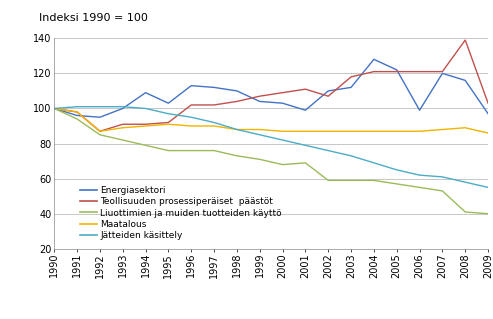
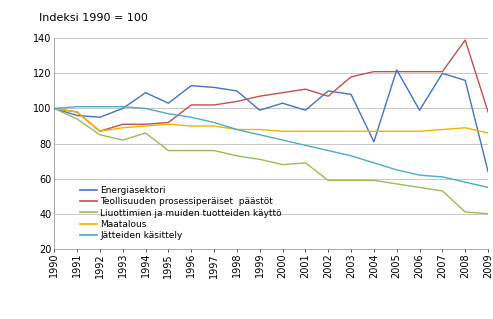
Liuottimien ja muiden tuotteiden käyttö/1994: 79 -> 86
Energiasektori/1999: 104 -> 99
Energiasektori/2003: 112 -> 108
Energiasektori/2004: 128 -> 81
Energiasektori/2009: 97 -> 64
Teollisuuden prosessiperäiset päästöt/2009: 103 -> 98
